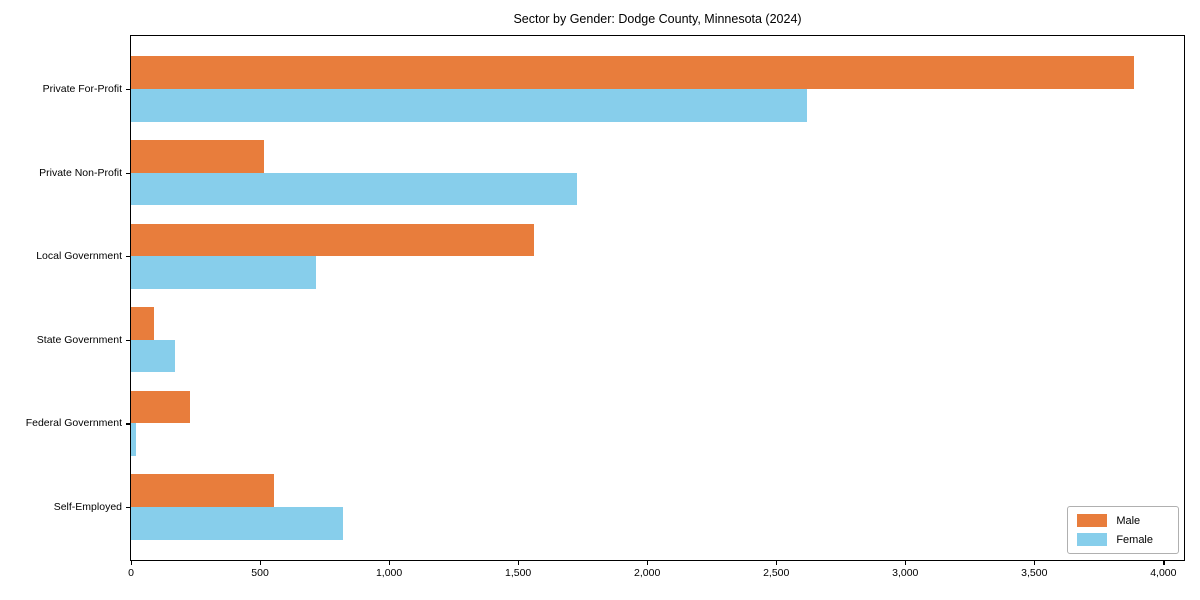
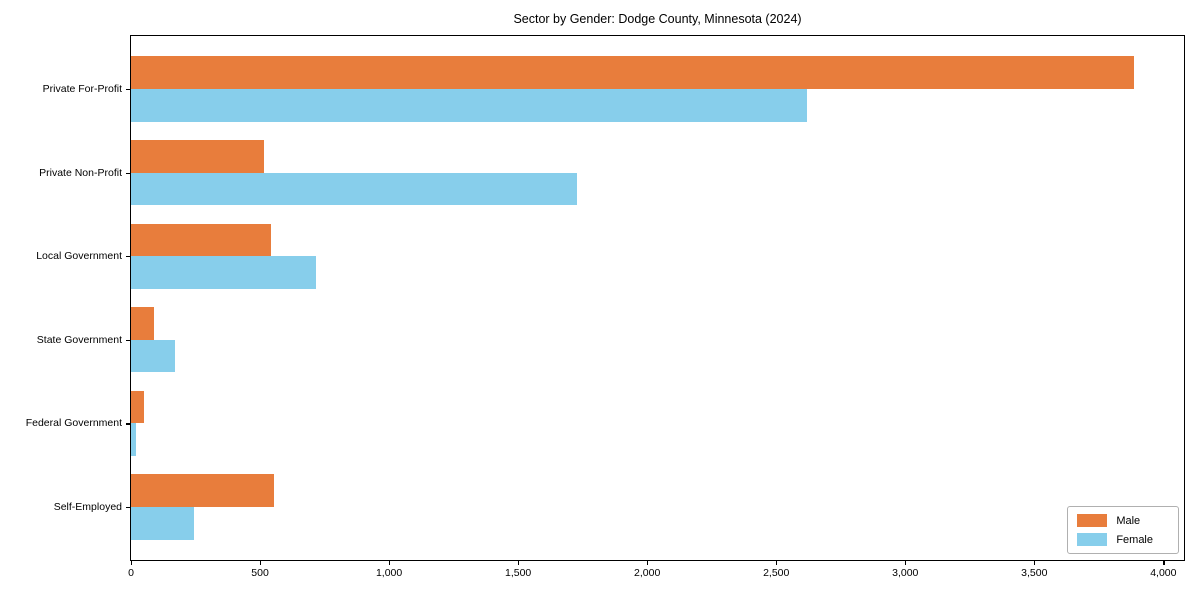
Male/Local Government: 1560 -> 540
Male/Federal Government: 230 -> 50
Female/Self-Employed: 820 -> 250
